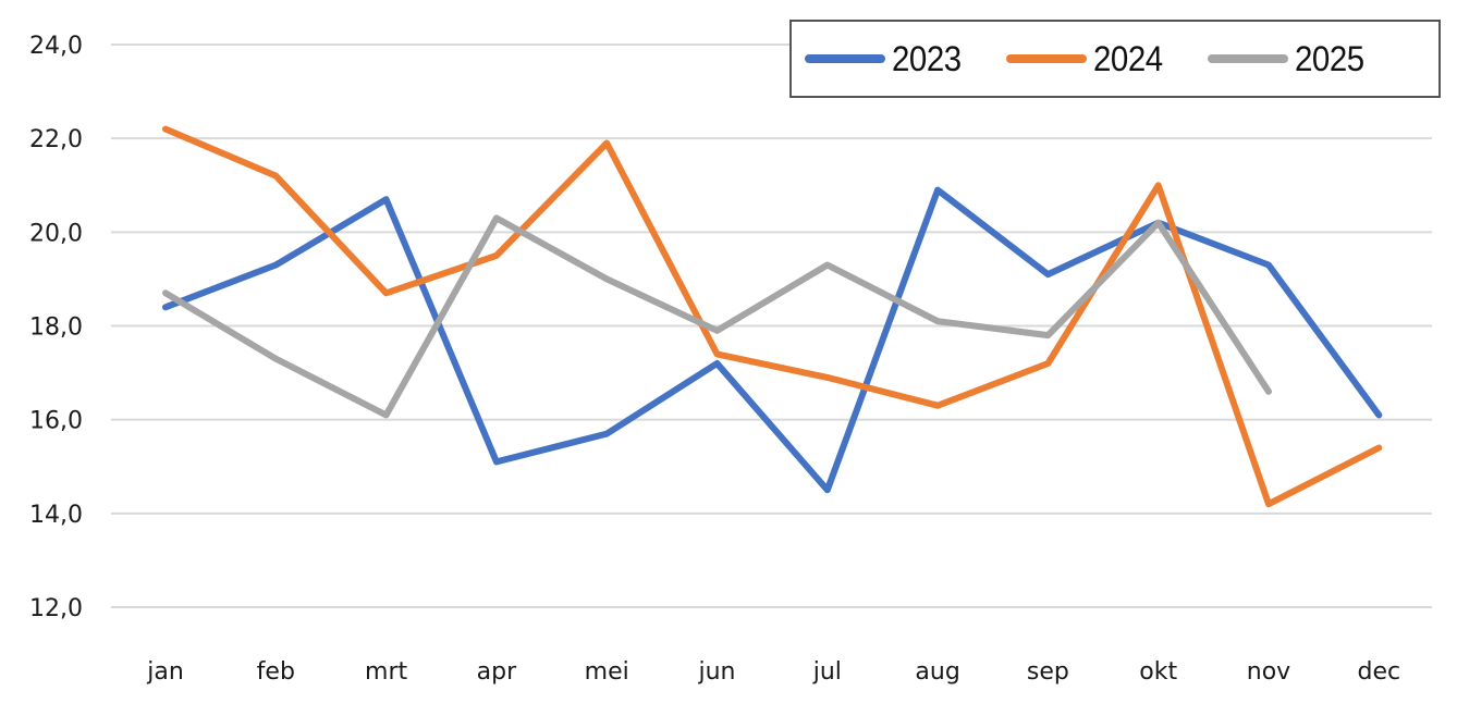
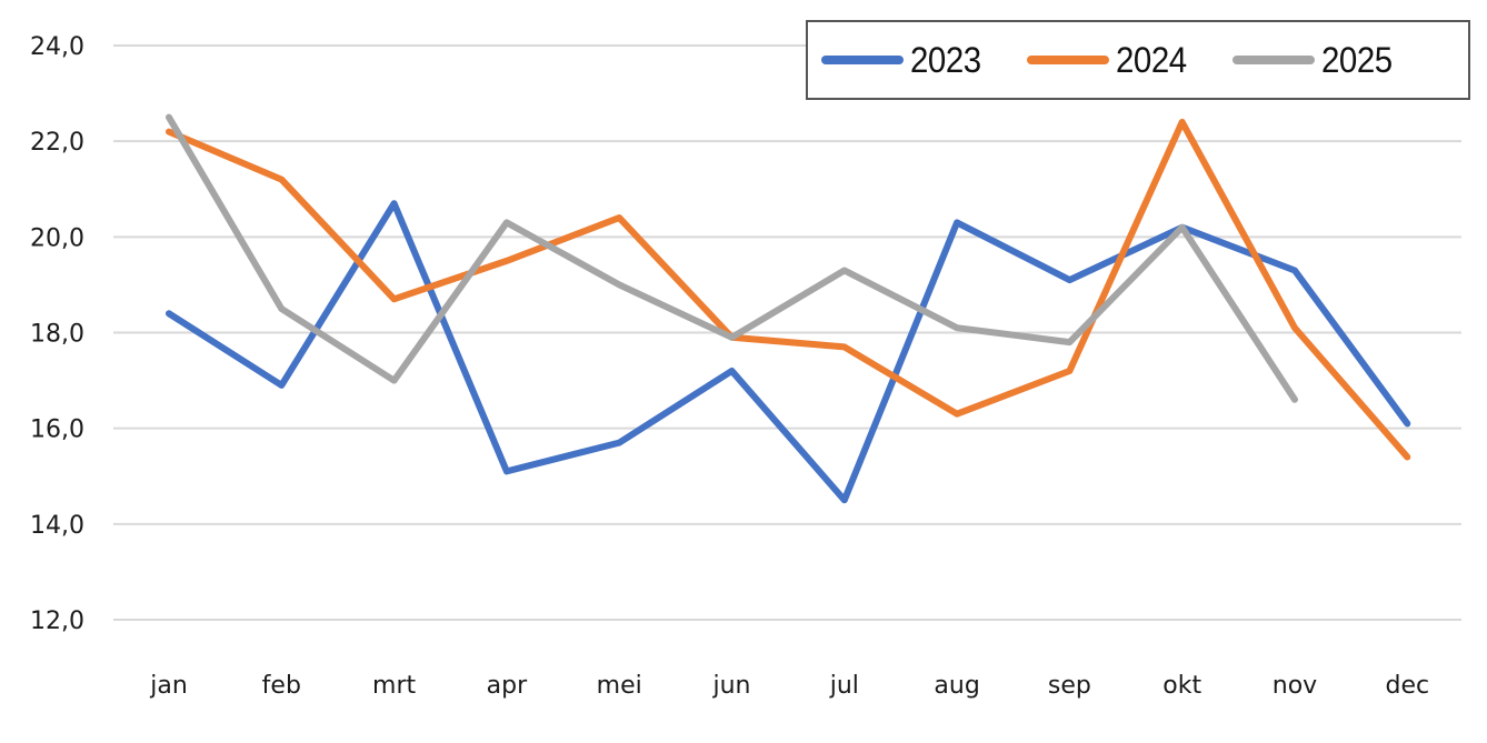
2025/jan: 18,7 -> 22,5
2023/feb: 19,3 -> 16,9
2025/feb: 17,3 -> 18,5
2025/mrt: 16,1 -> 17,0
2024/mei: 21,9 -> 20,4
2024/jun: 17,4 -> 17,9
2024/jul: 16,9 -> 17,7
2023/aug: 20,9 -> 20,3
2024/okt: 21,0 -> 22,4
2024/nov: 14,2 -> 18,1
